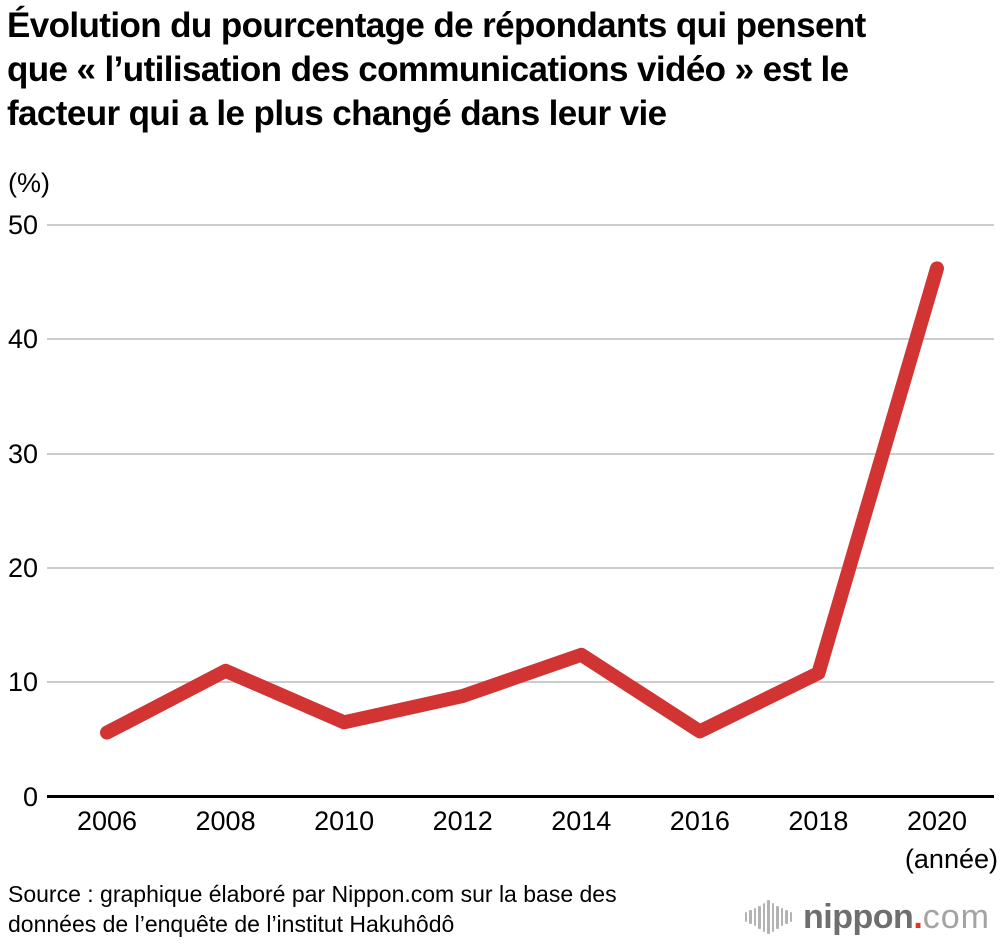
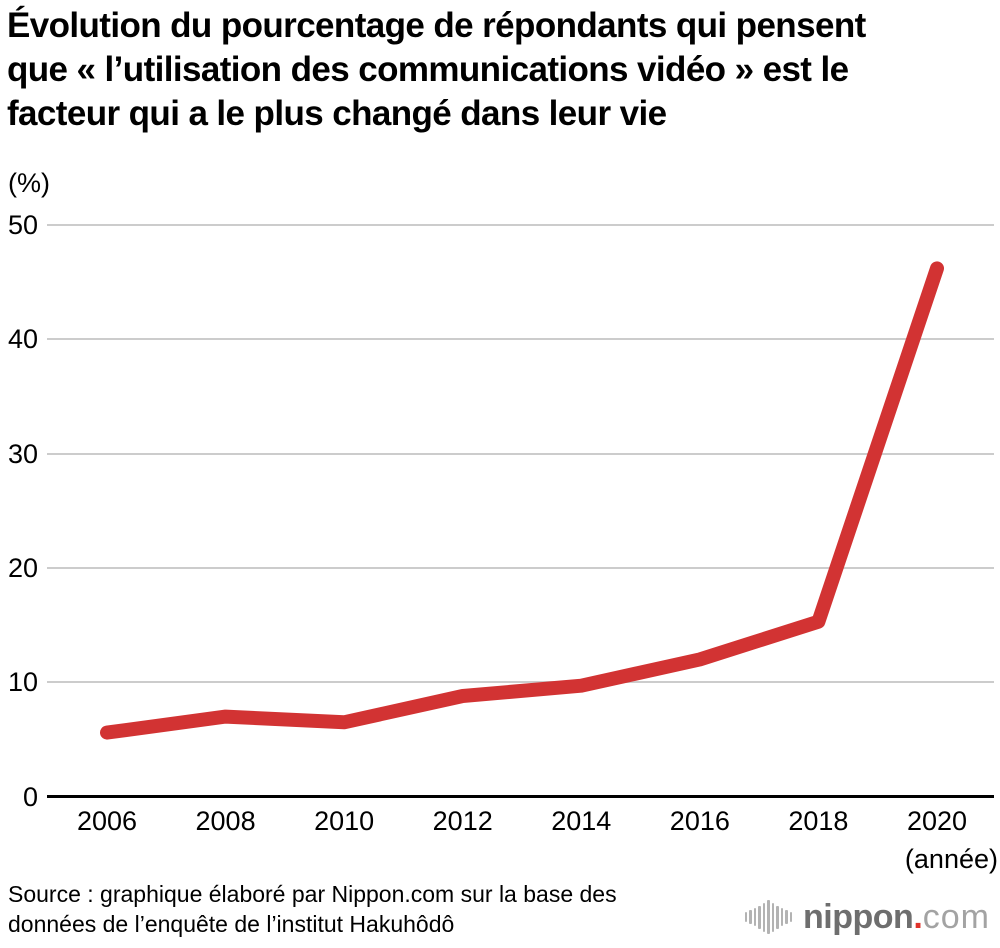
2008: 11.0 -> 7.0
2014: 12.4 -> 9.7
2016: 5.7 -> 12.0
2018: 10.8 -> 15.3
